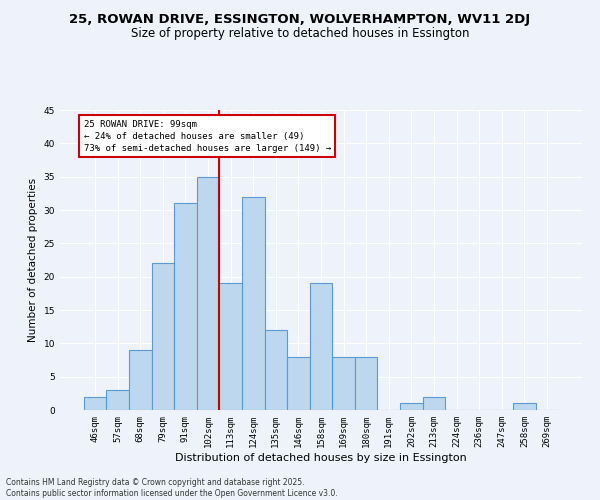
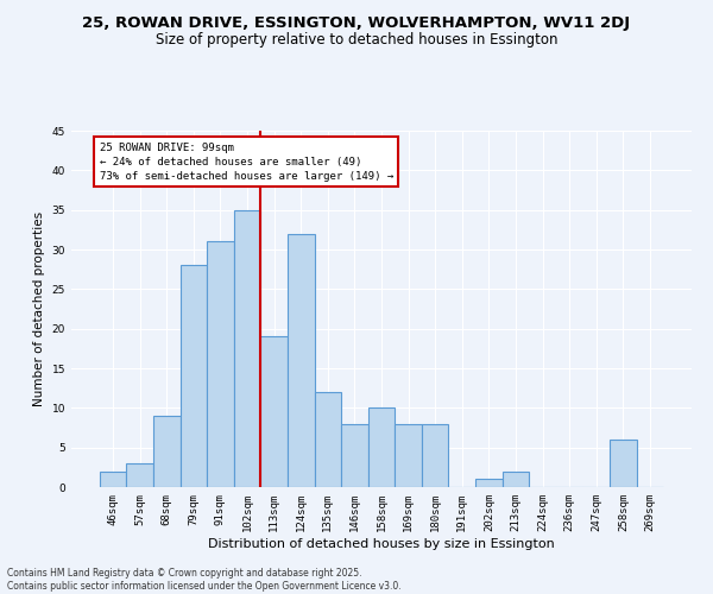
79sqm: 22 -> 28
158sqm: 19 -> 10
258sqm: 1 -> 6
